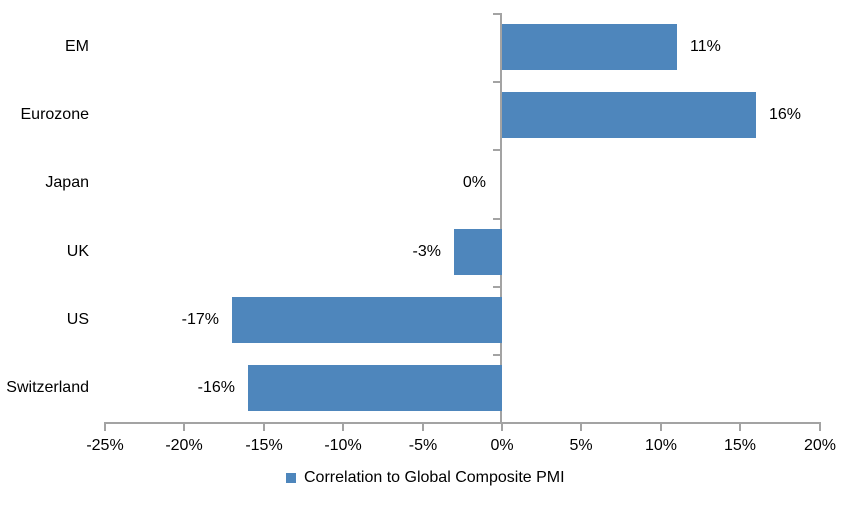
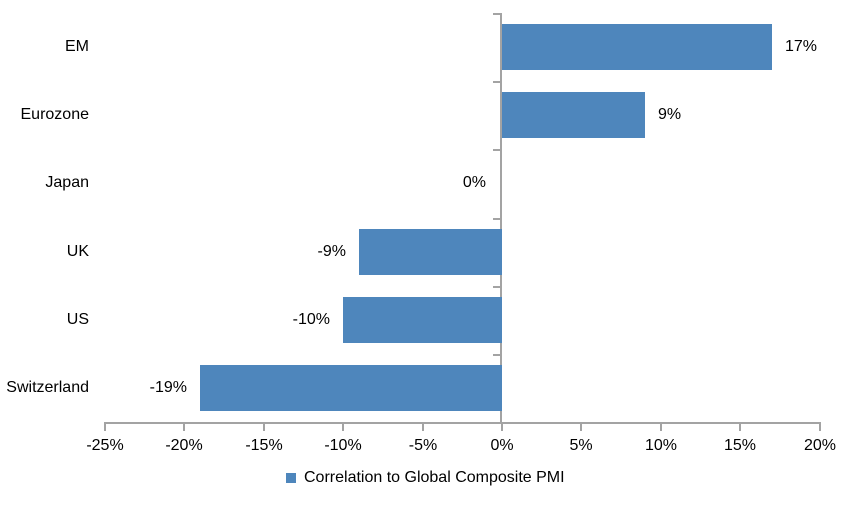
EM: 11% -> 17%
Eurozone: 16% -> 9%
UK: -3% -> -9%
US: -17% -> -10%
Switzerland: -16% -> -19%
